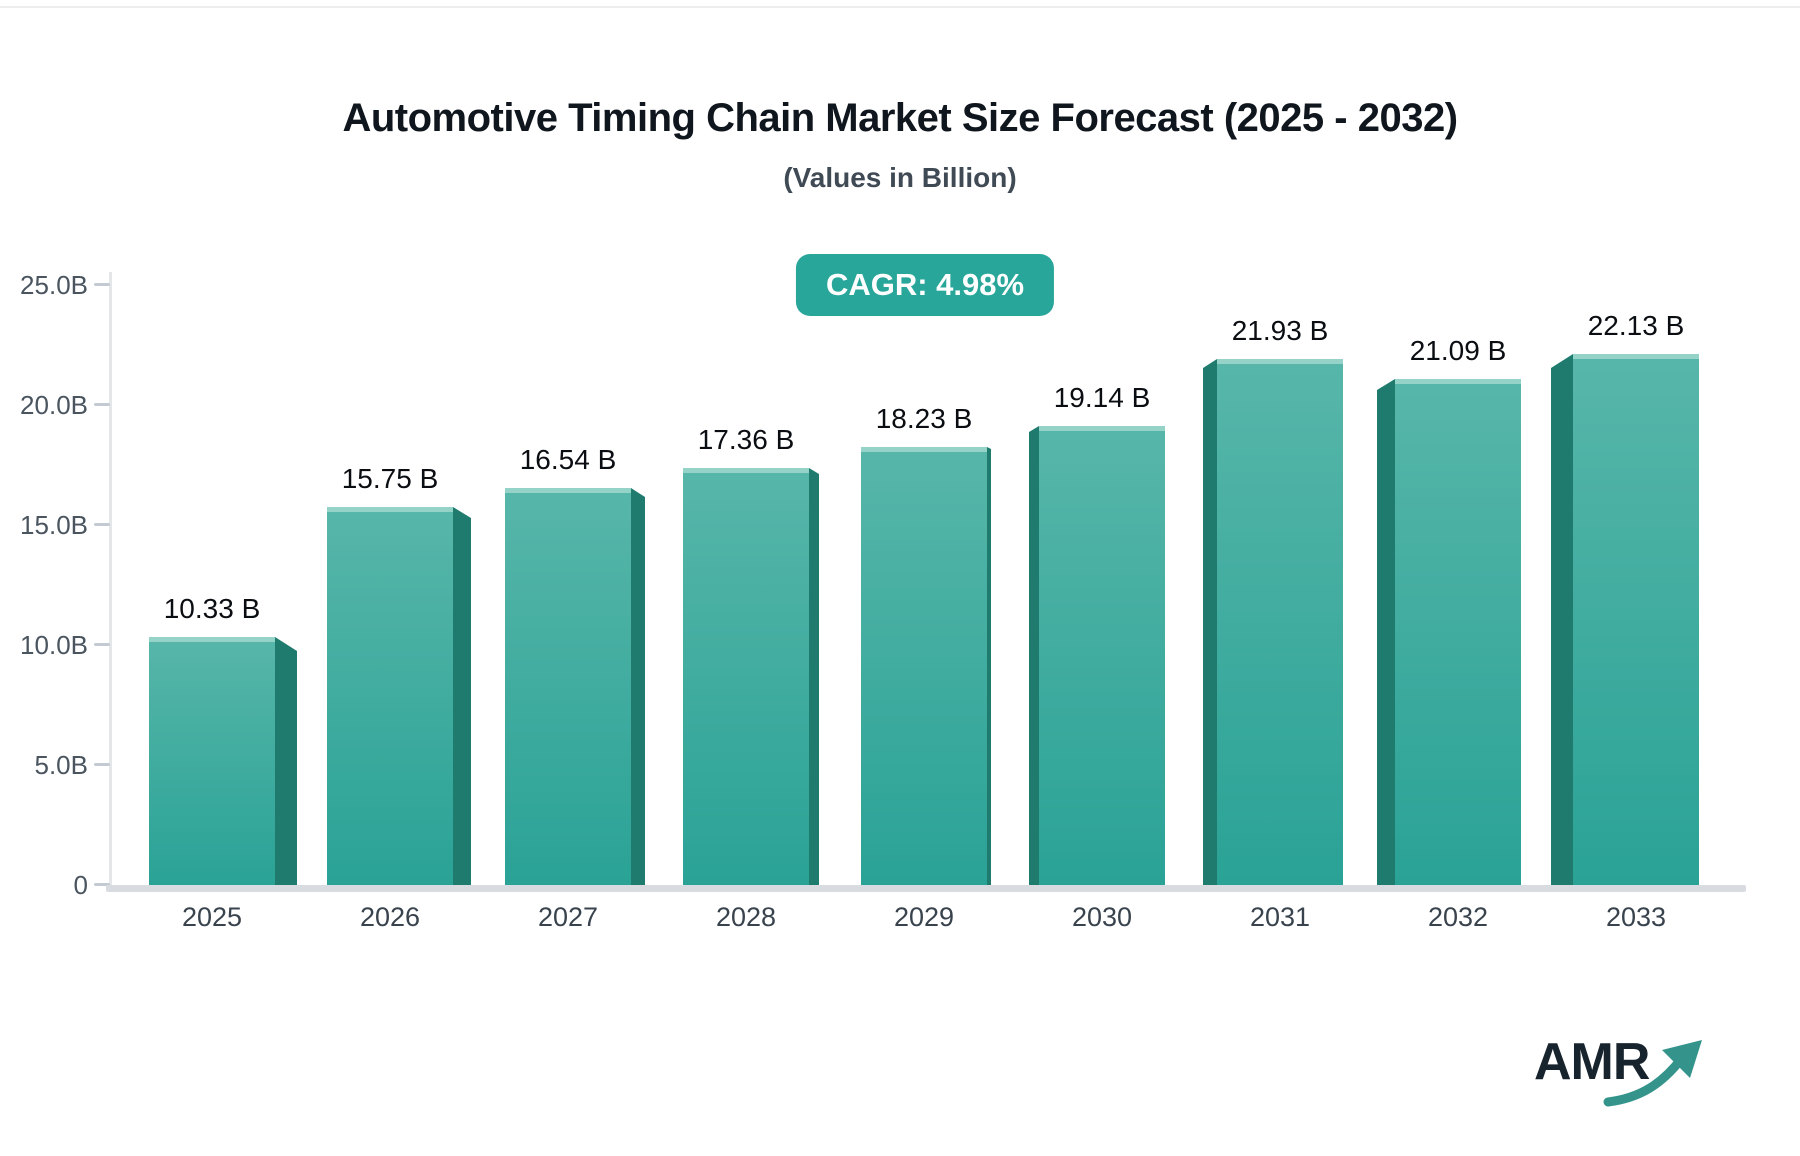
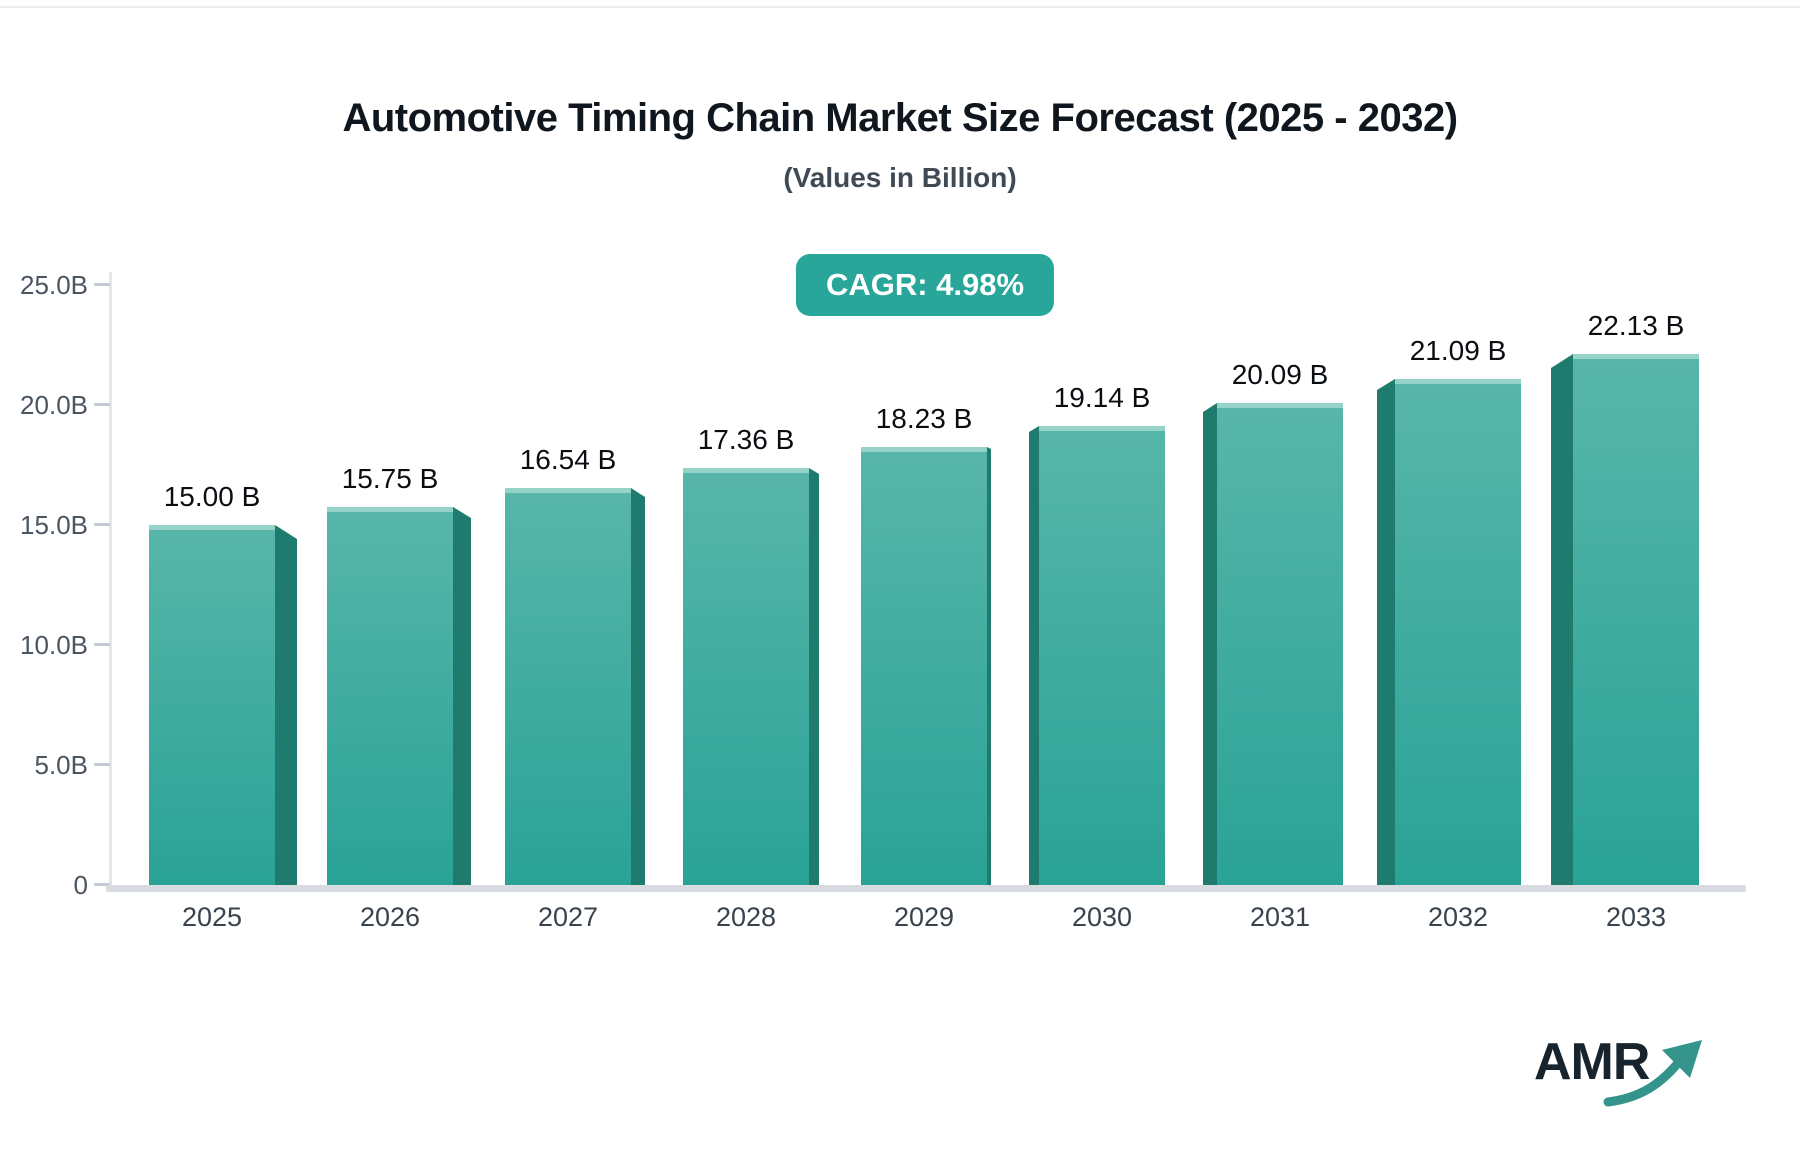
2025: 10.33 -> 15.00
2031: 21.93 -> 20.09
